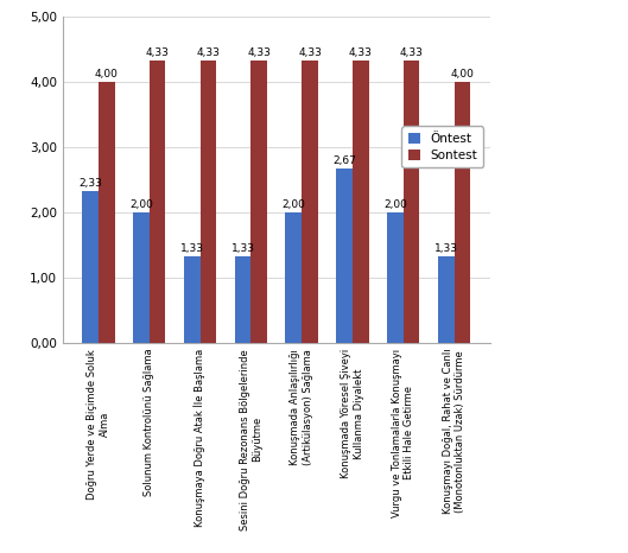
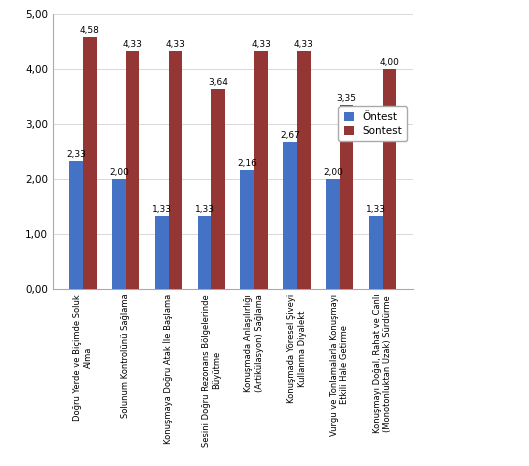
Sontest/Doğru Yerde ve Biçimde Soluk Alma: 4,00 -> 4,58
Sontest/Sesini Doğru Rezonans Bölgelerinde Büyütme: 4,33 -> 3,64
Öntest/Konuşmada Anlaşılırlığı (Artikülasyon) Sağlama: 2,00 -> 2,16
Sontest/Vurgu ve Tonlamalarla Konuşmayı Etkili Hale Getirme: 4,33 -> 3,35
